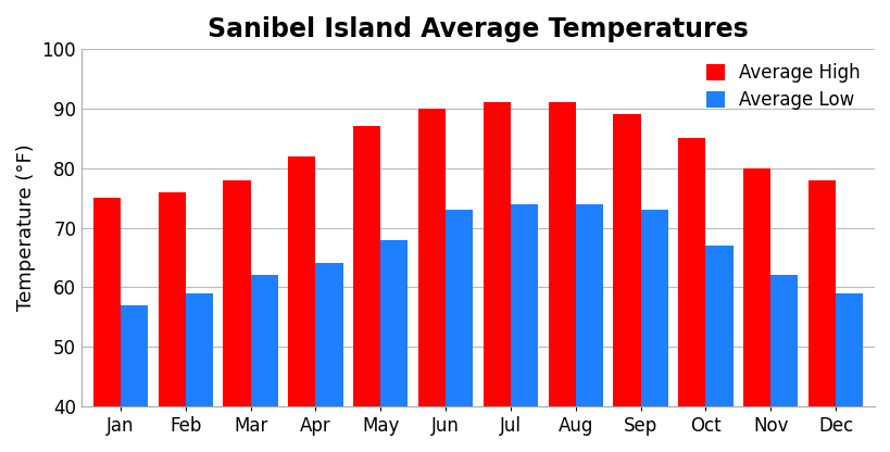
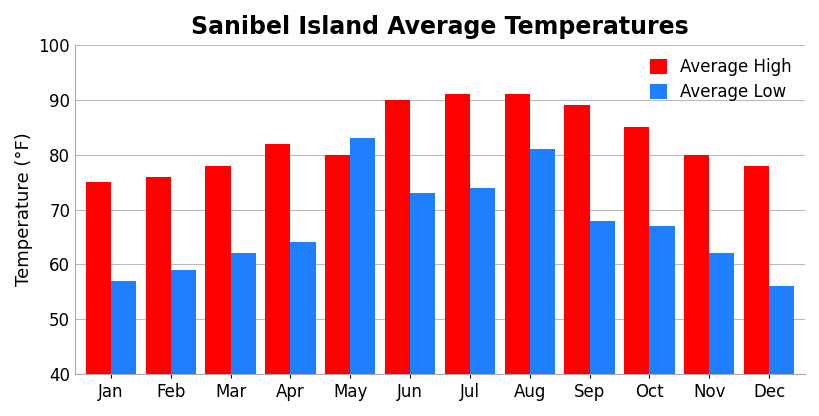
Average High/May: 87 -> 80
Average Low/May: 68 -> 83
Average Low/Aug: 74 -> 81
Average Low/Sep: 73 -> 68
Average Low/Dec: 59 -> 56
